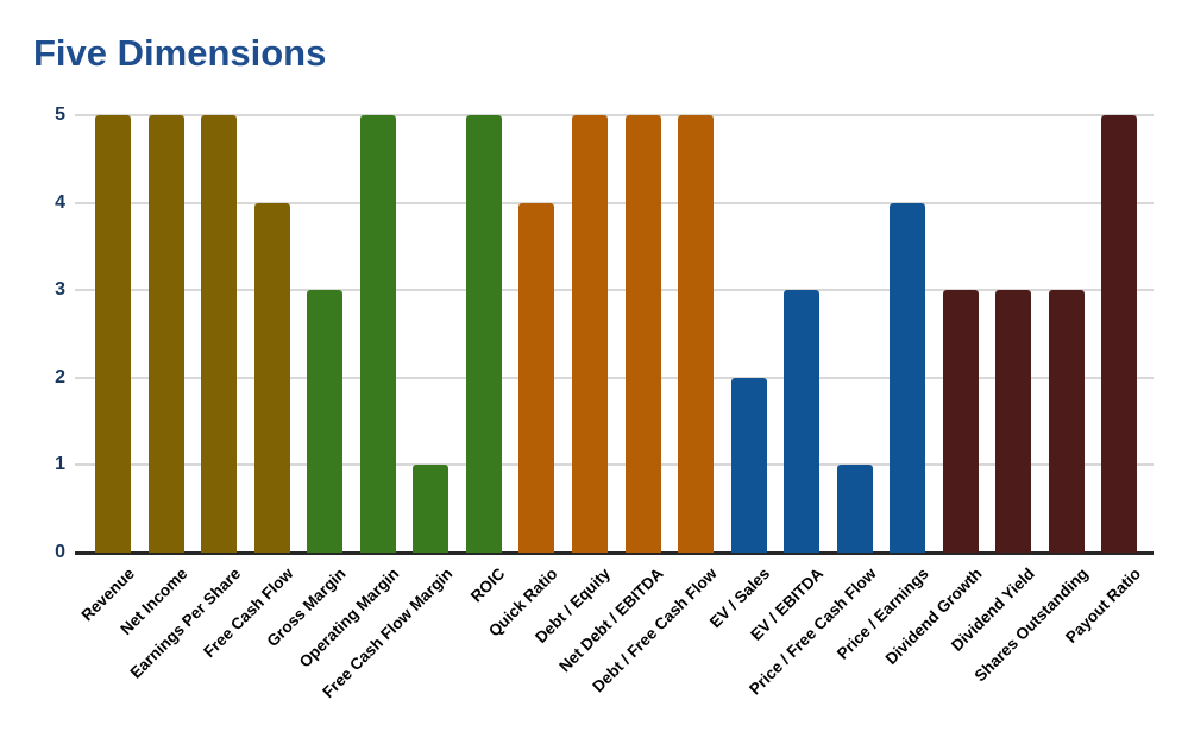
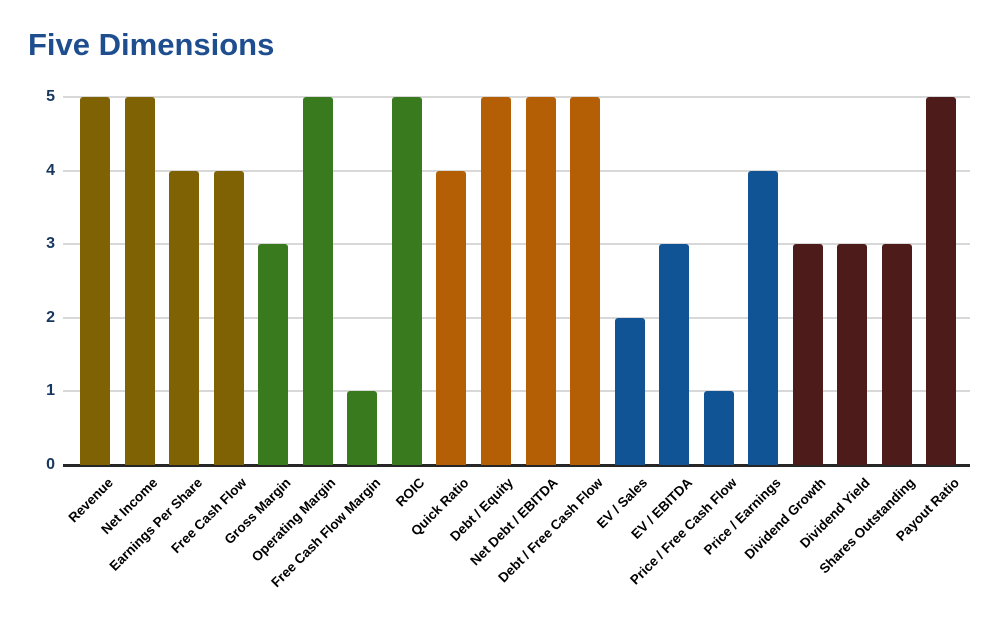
Earnings Per Share: 5 -> 4
